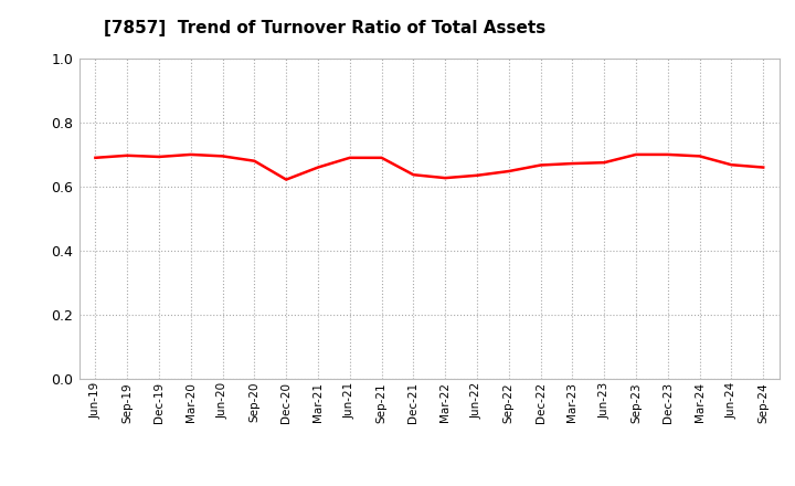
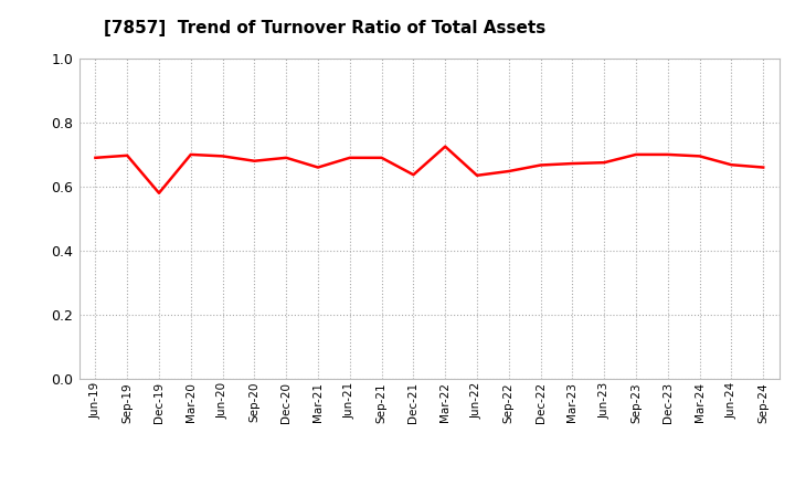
Dec-19: 0.693 -> 0.580
Dec-20: 0.622 -> 0.690
Mar-22: 0.627 -> 0.725
